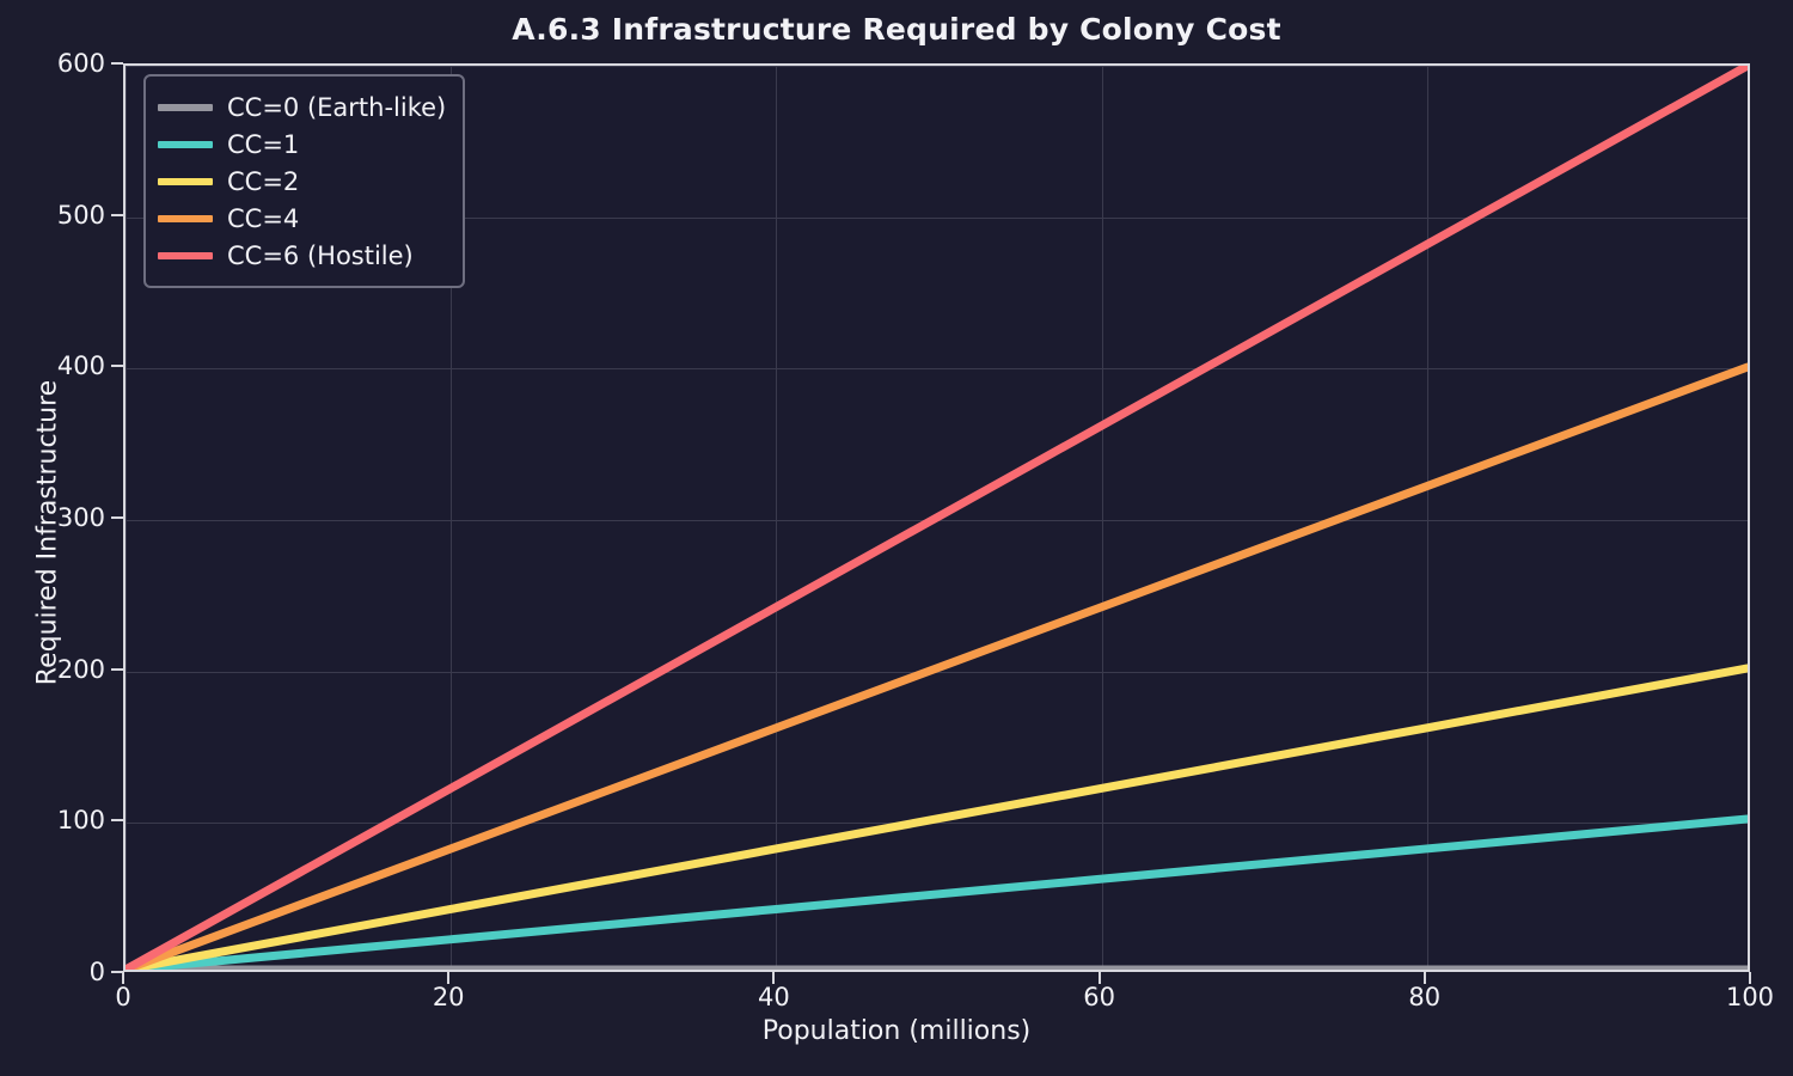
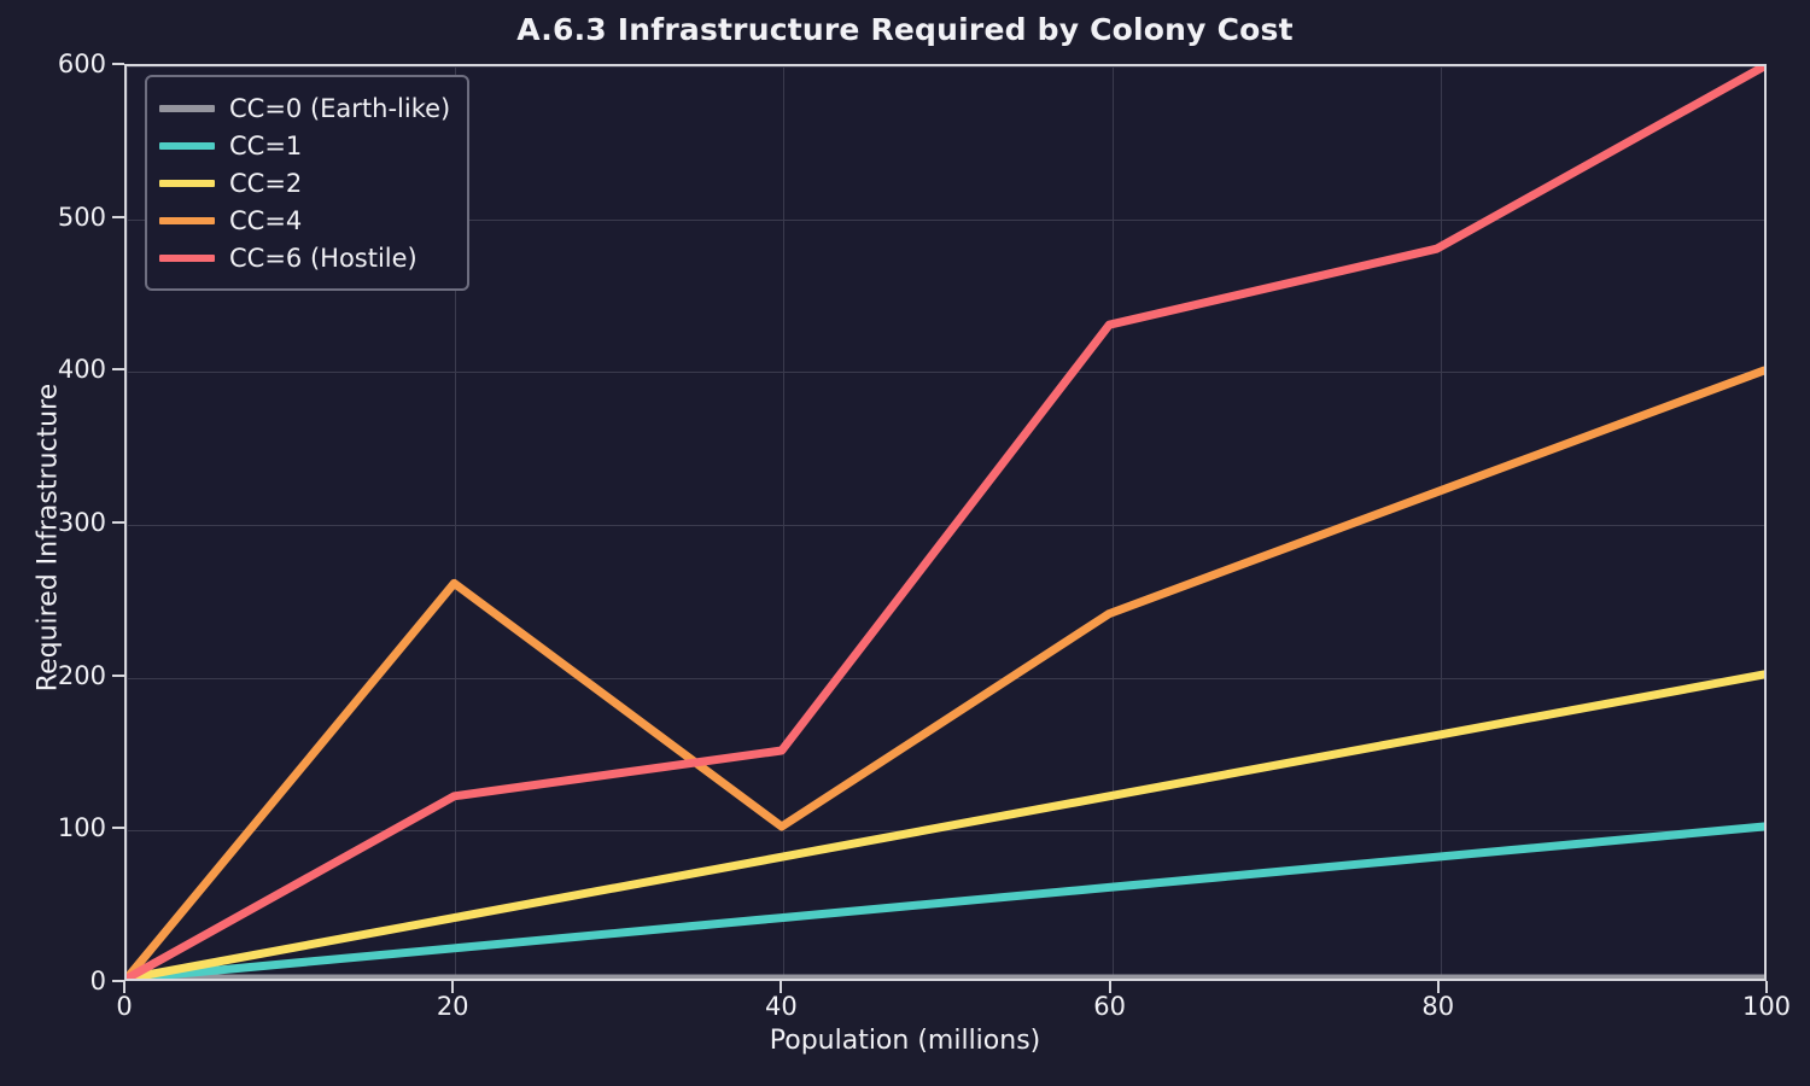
CC=4/20: 80 -> 260
CC=4/40: 160 -> 100
CC=6 (Hostile)/40: 240 -> 150
CC=6 (Hostile)/60: 360 -> 430
